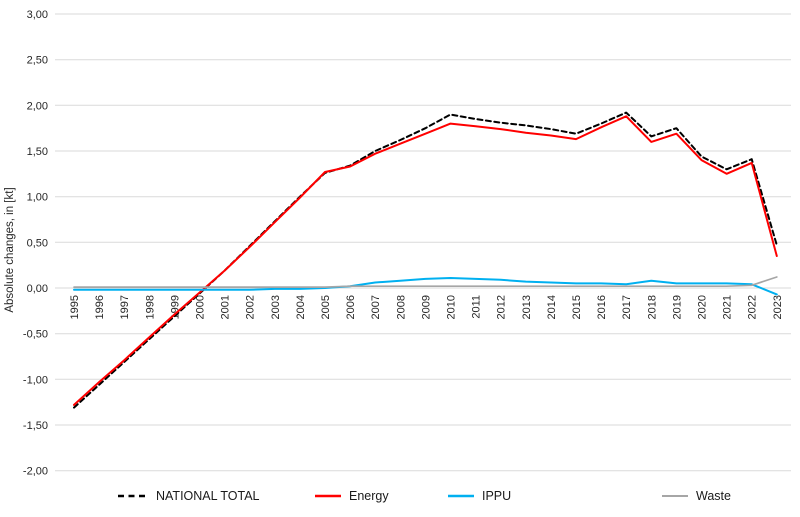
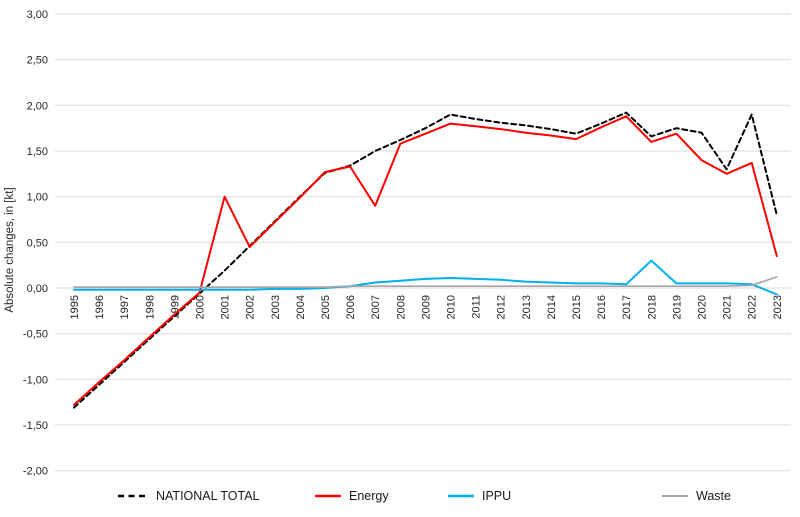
Energy/2001: 0,2 -> 1,0
Energy/2007: 1,5 -> 0,9
IPPU/2018: 0,1 -> 0,3
NATIONAL TOTAL/2020: 1,4 -> 1,7
NATIONAL TOTAL/2022: 1,4 -> 1,9
NATIONAL TOTAL/2023: 0,5 -> 0,8
